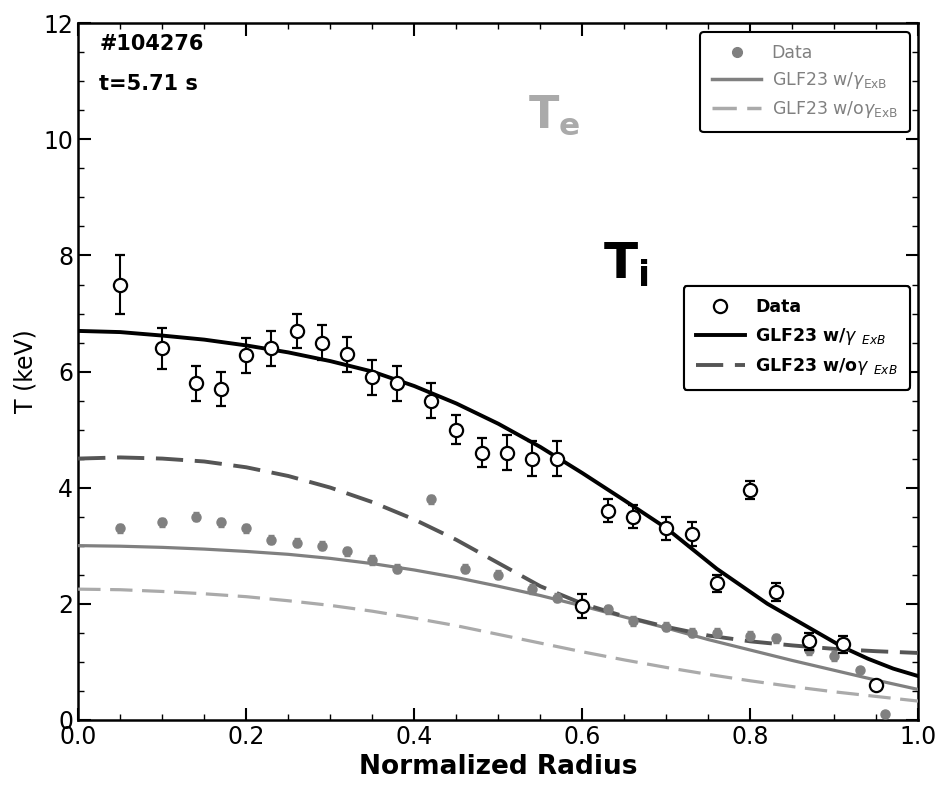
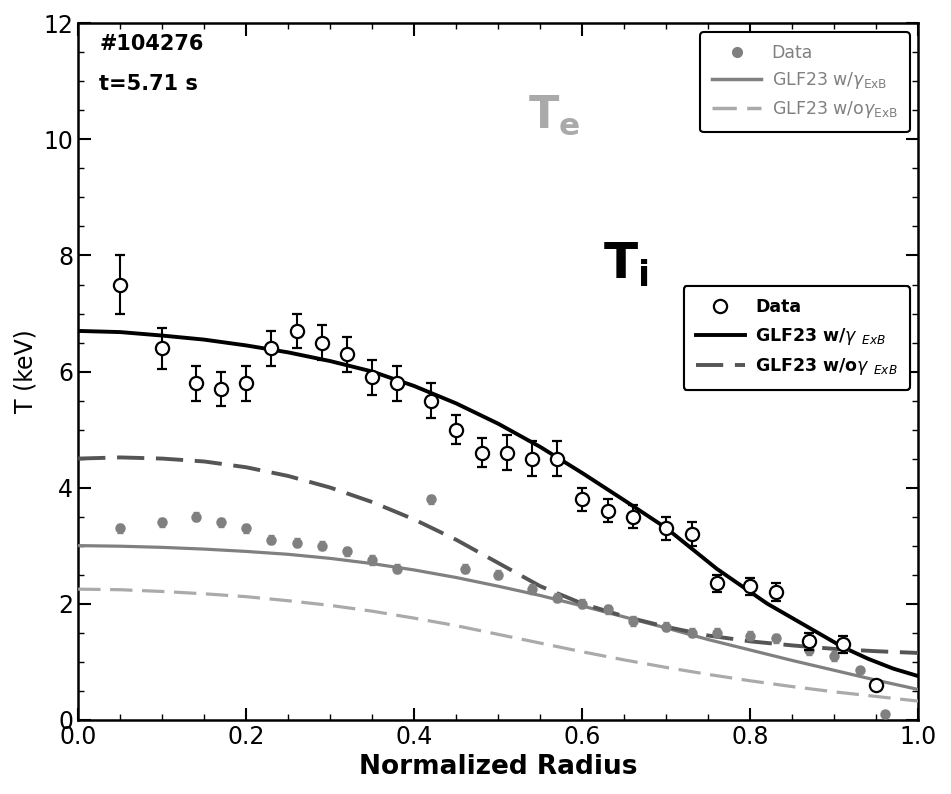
Data/0.2: 6.28 -> 5.80
Data/0.6: 1.96 -> 3.80
Data/0.8: 3.96 -> 2.30
